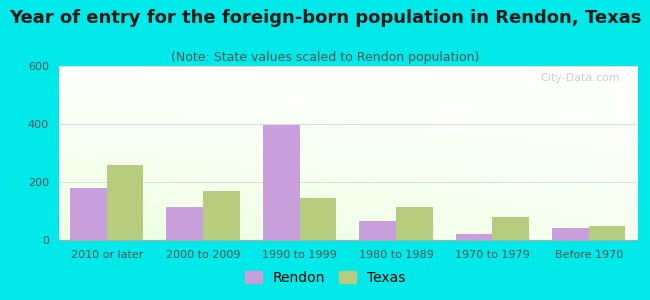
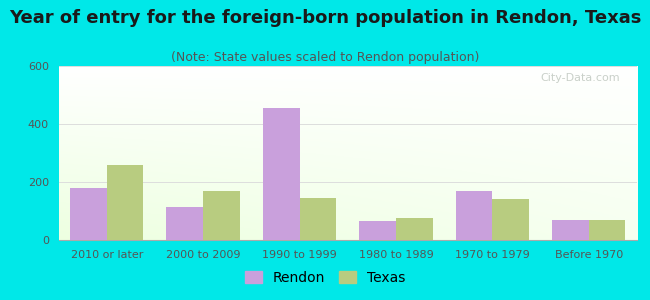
Rendon/1990 to 1999: 395 -> 455
Texas/1980 to 1989: 115 -> 75
Rendon/1970 to 1979: 22 -> 170
Texas/1970 to 1979: 78 -> 140
Rendon/Before 1970: 40 -> 70
Texas/Before 1970: 50 -> 70
